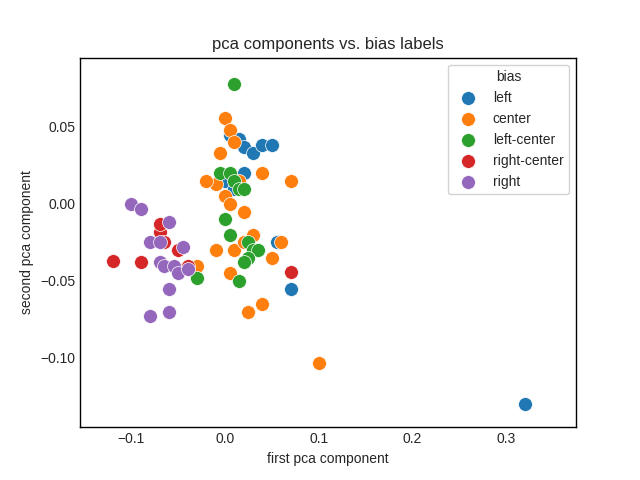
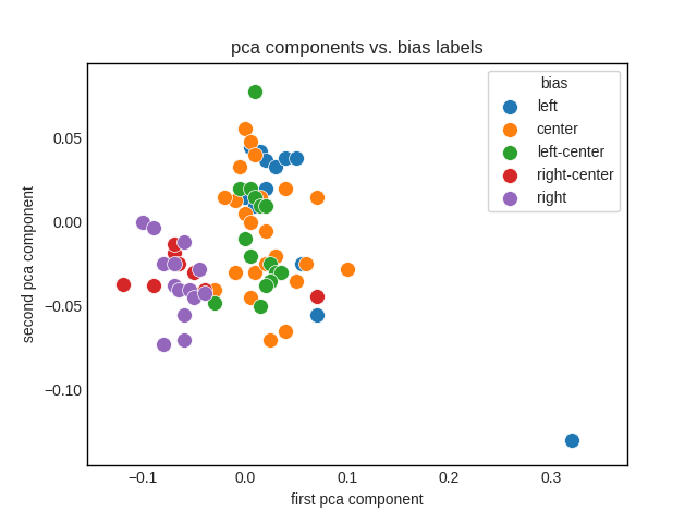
center/0.1: -0.103 -> -0.028
